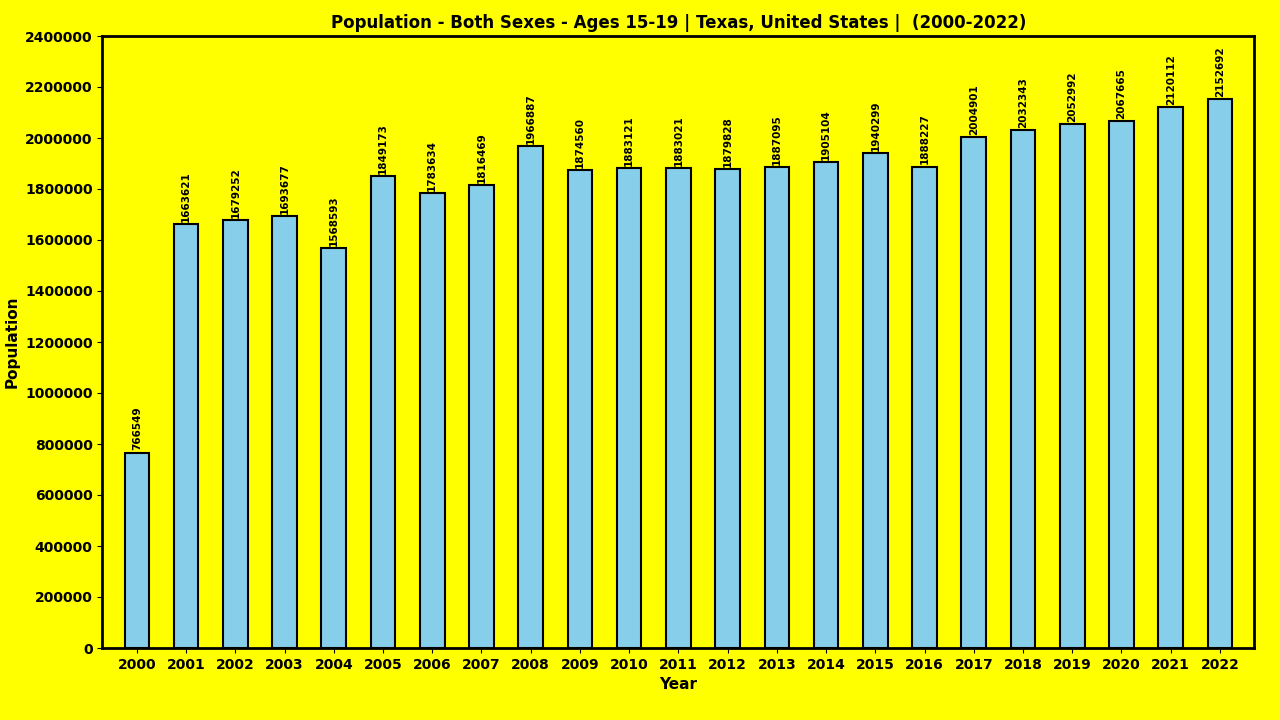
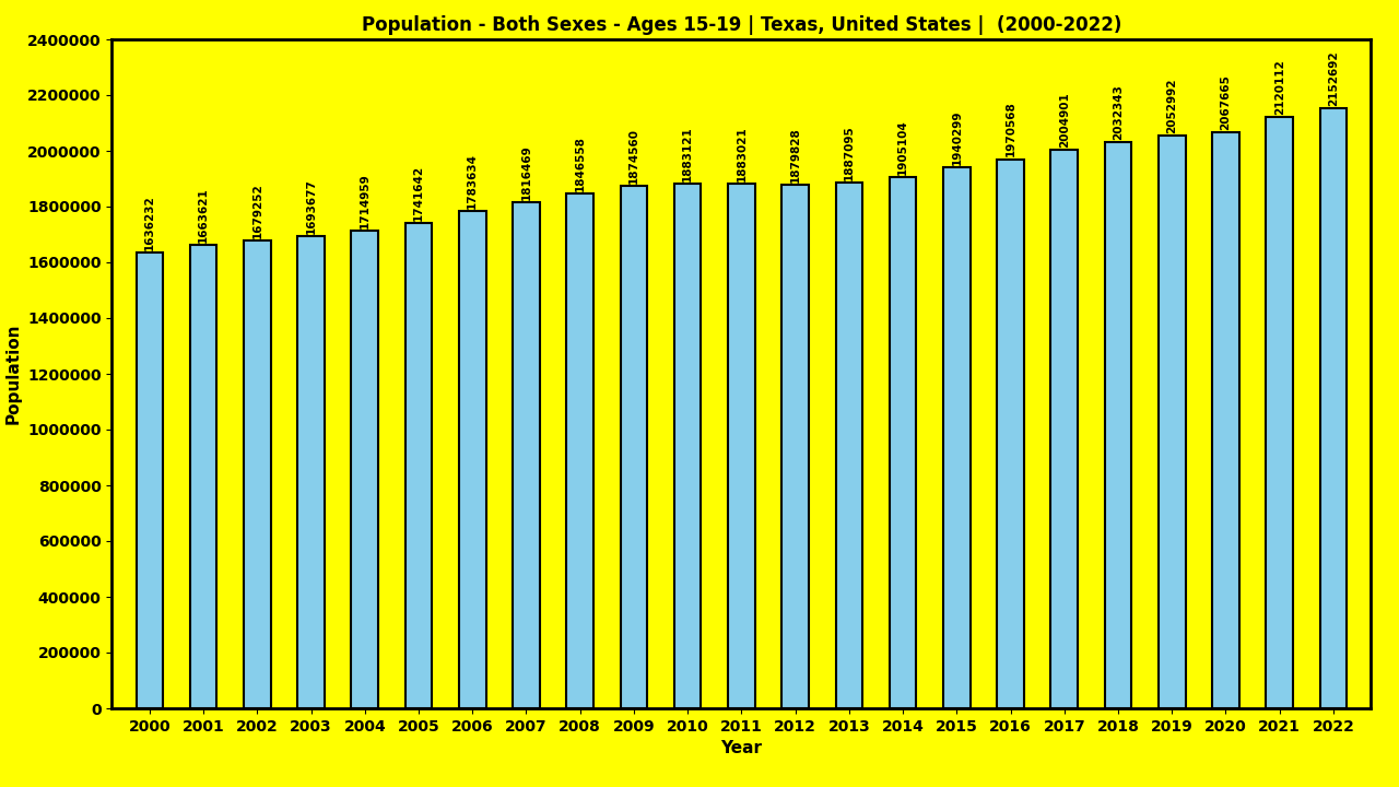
2000: 766549 -> 1636232
2004: 1568593 -> 1714959
2005: 1849173 -> 1741642
2008: 1966887 -> 1846558
2016: 1888227 -> 1970568
